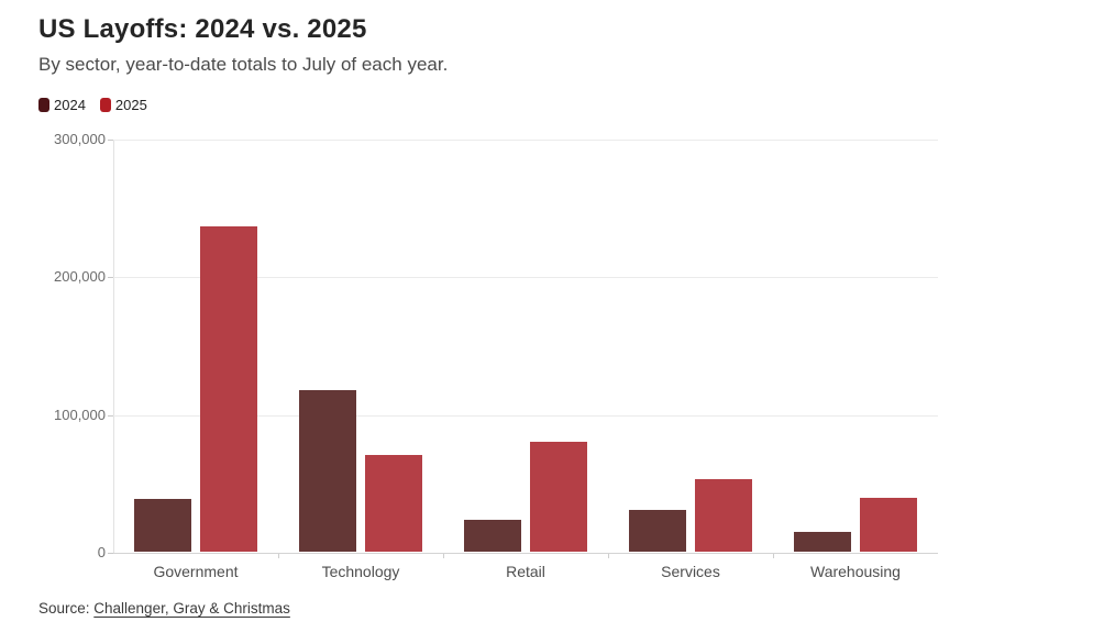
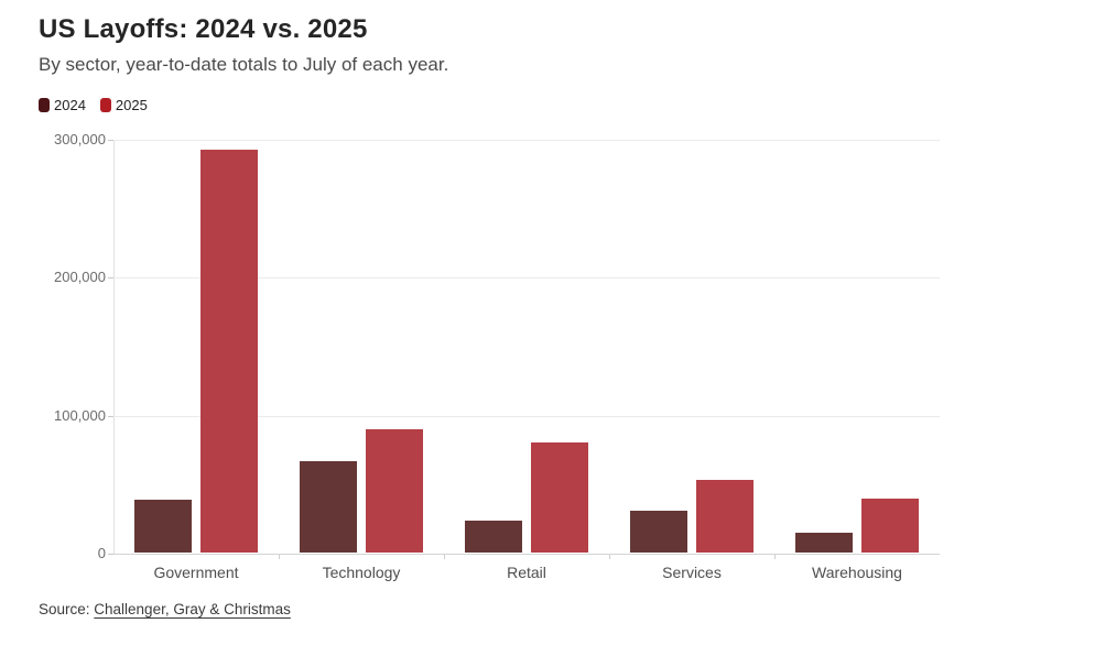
2025/Government: 236000 -> 292000
2024/Technology: 117000 -> 66000
2025/Technology: 70000 -> 89000
